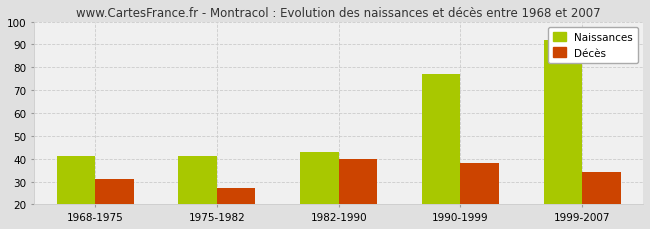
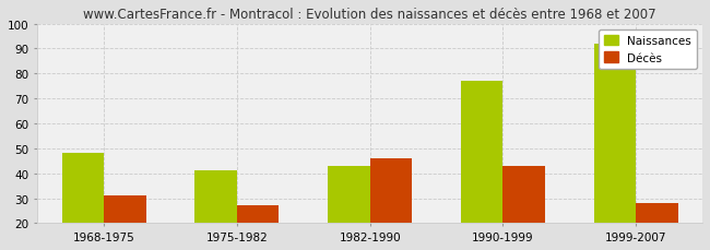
Naissances/1968-1975: 41 -> 48
Décès/1982-1990: 40 -> 46
Décès/1990-1999: 38 -> 43
Décès/1999-2007: 34 -> 28
